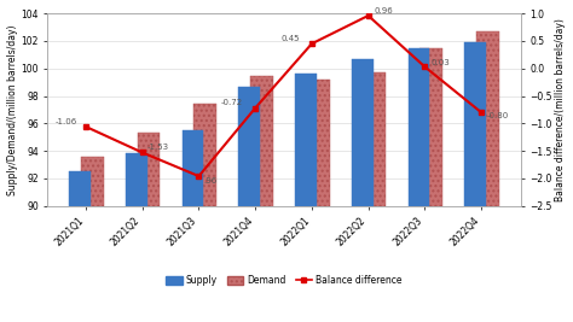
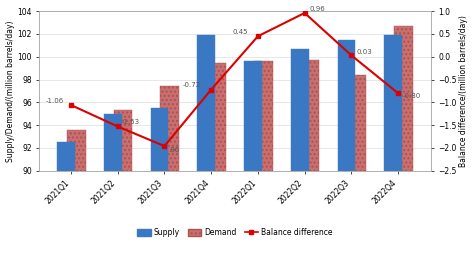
Supply/2021Q2: 93.8 -> 95.0
Supply/2021Q4: 98.7 -> 101.9
Demand/2022Q1: 99.2 -> 99.6
Demand/2022Q3: 101.5 -> 98.4
